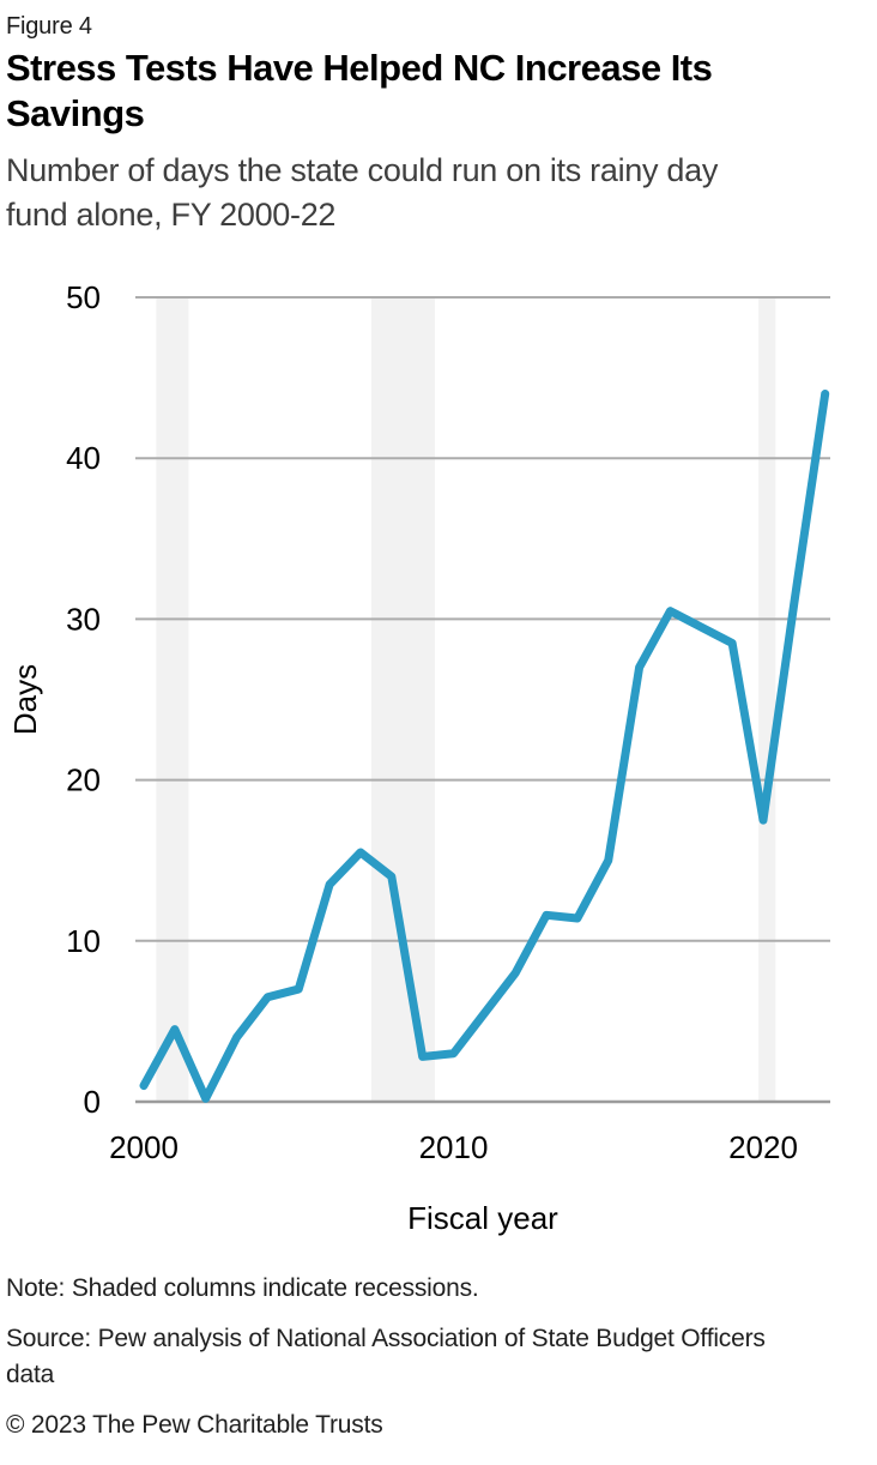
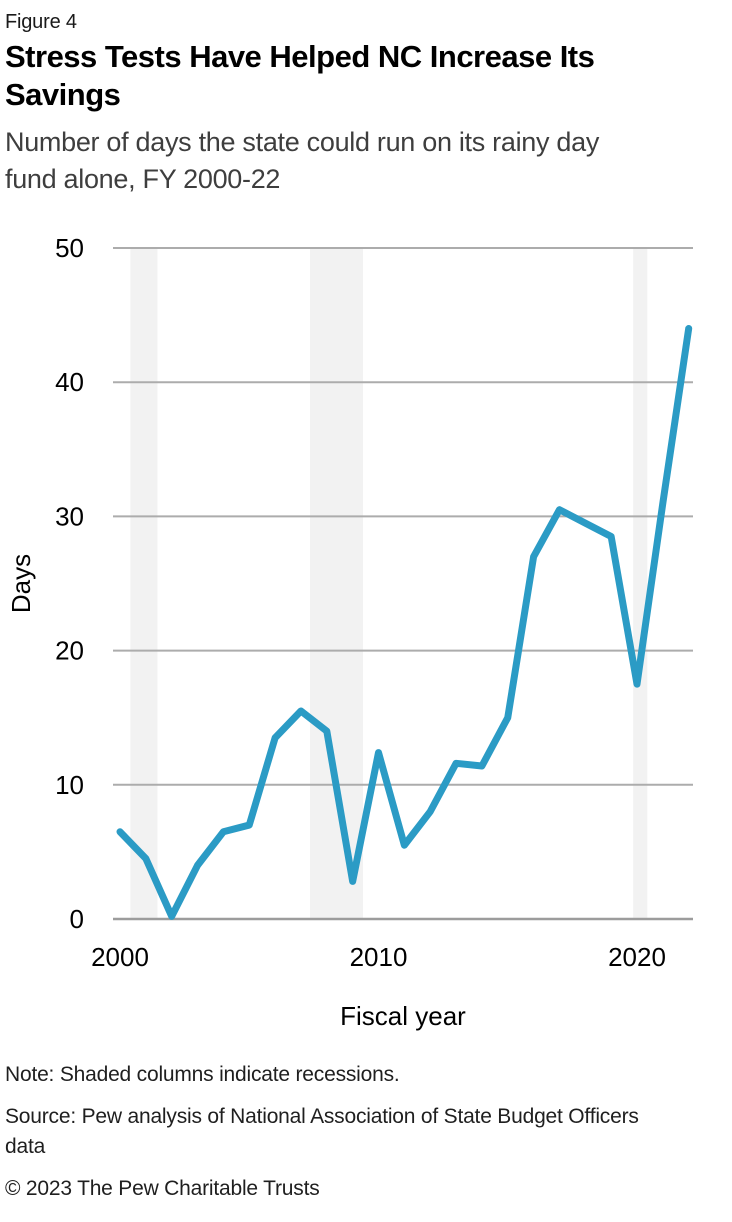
2000: 1.0 -> 6.5
2010: 3.0 -> 12.4
